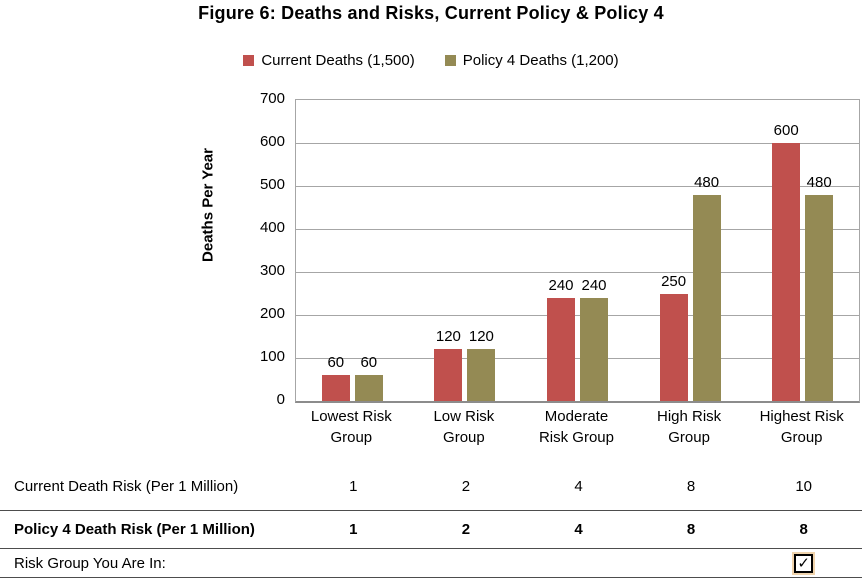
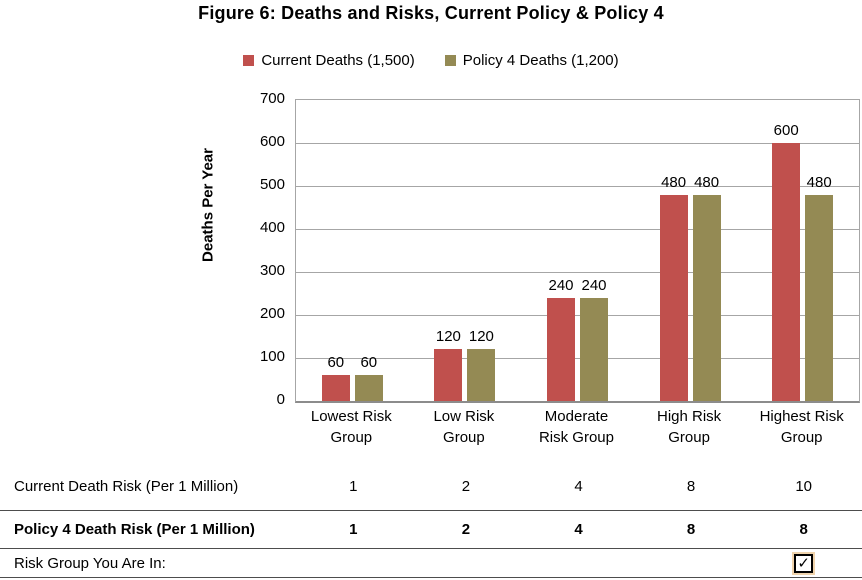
Current Deaths (1,500)/High Risk Group: 250 -> 480
